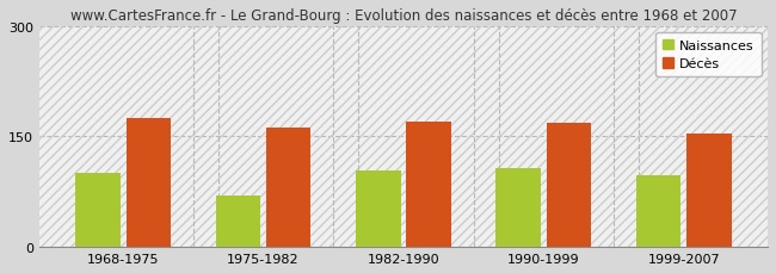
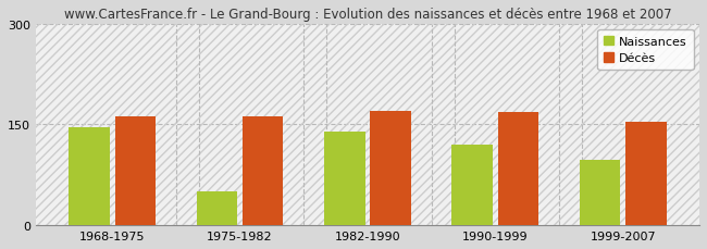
Naissances/1968-1975: 100 -> 146
Décès/1968-1975: 175 -> 162
Naissances/1975-1982: 70 -> 50
Naissances/1982-1990: 103 -> 140
Naissances/1990-1999: 107 -> 120
